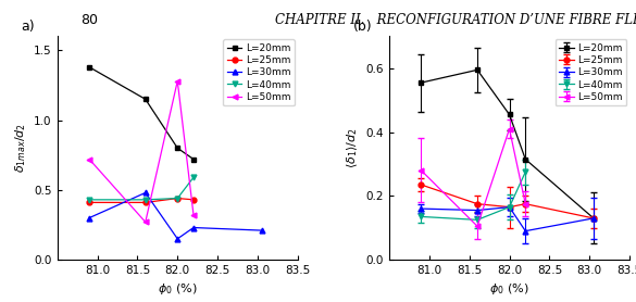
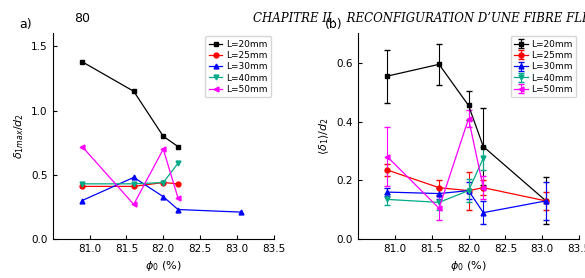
a)/L=30mm/82.0: 0.15 -> 0.33
a)/L=50mm/82.0: 1.28 -> 0.70
